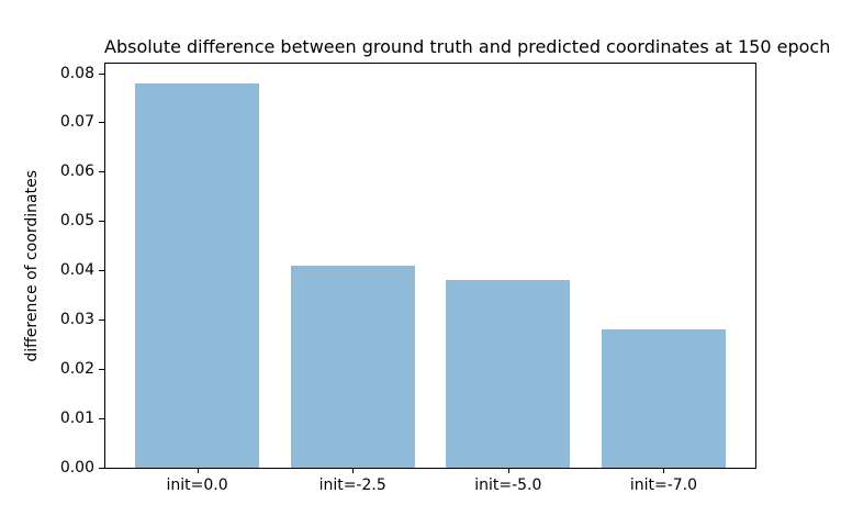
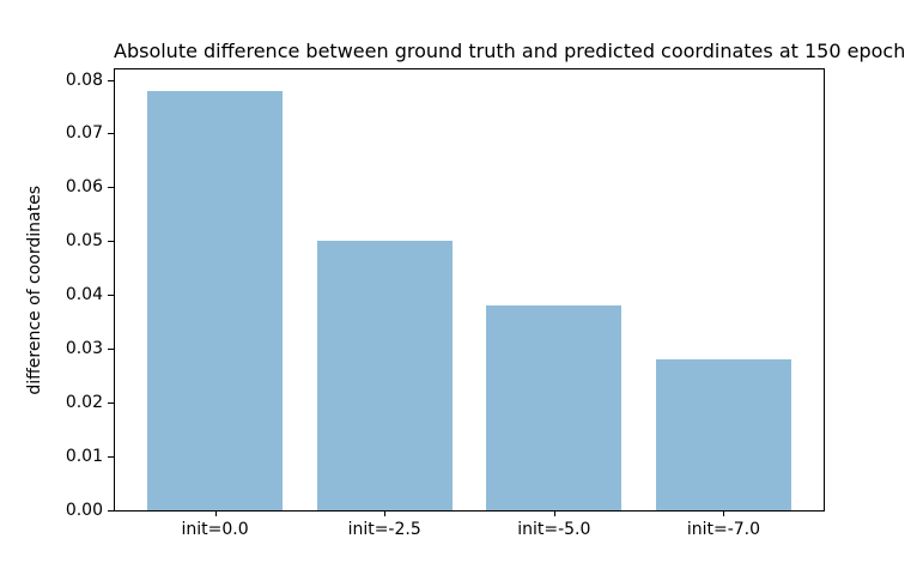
init=-2.5: 0.041 -> 0.050
